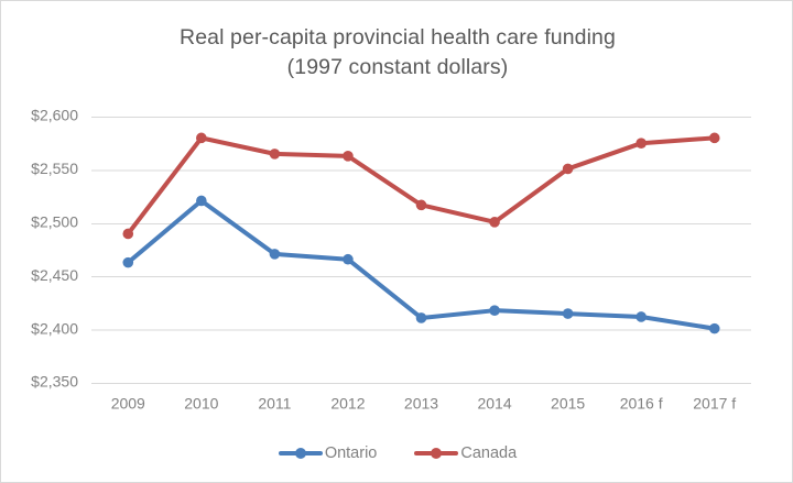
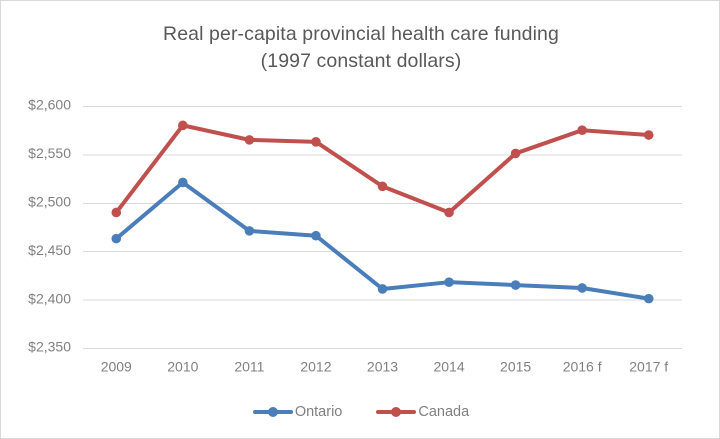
Canada/2014: $2500 -> $2490
Canada/2017 f: $2580 -> $2570
